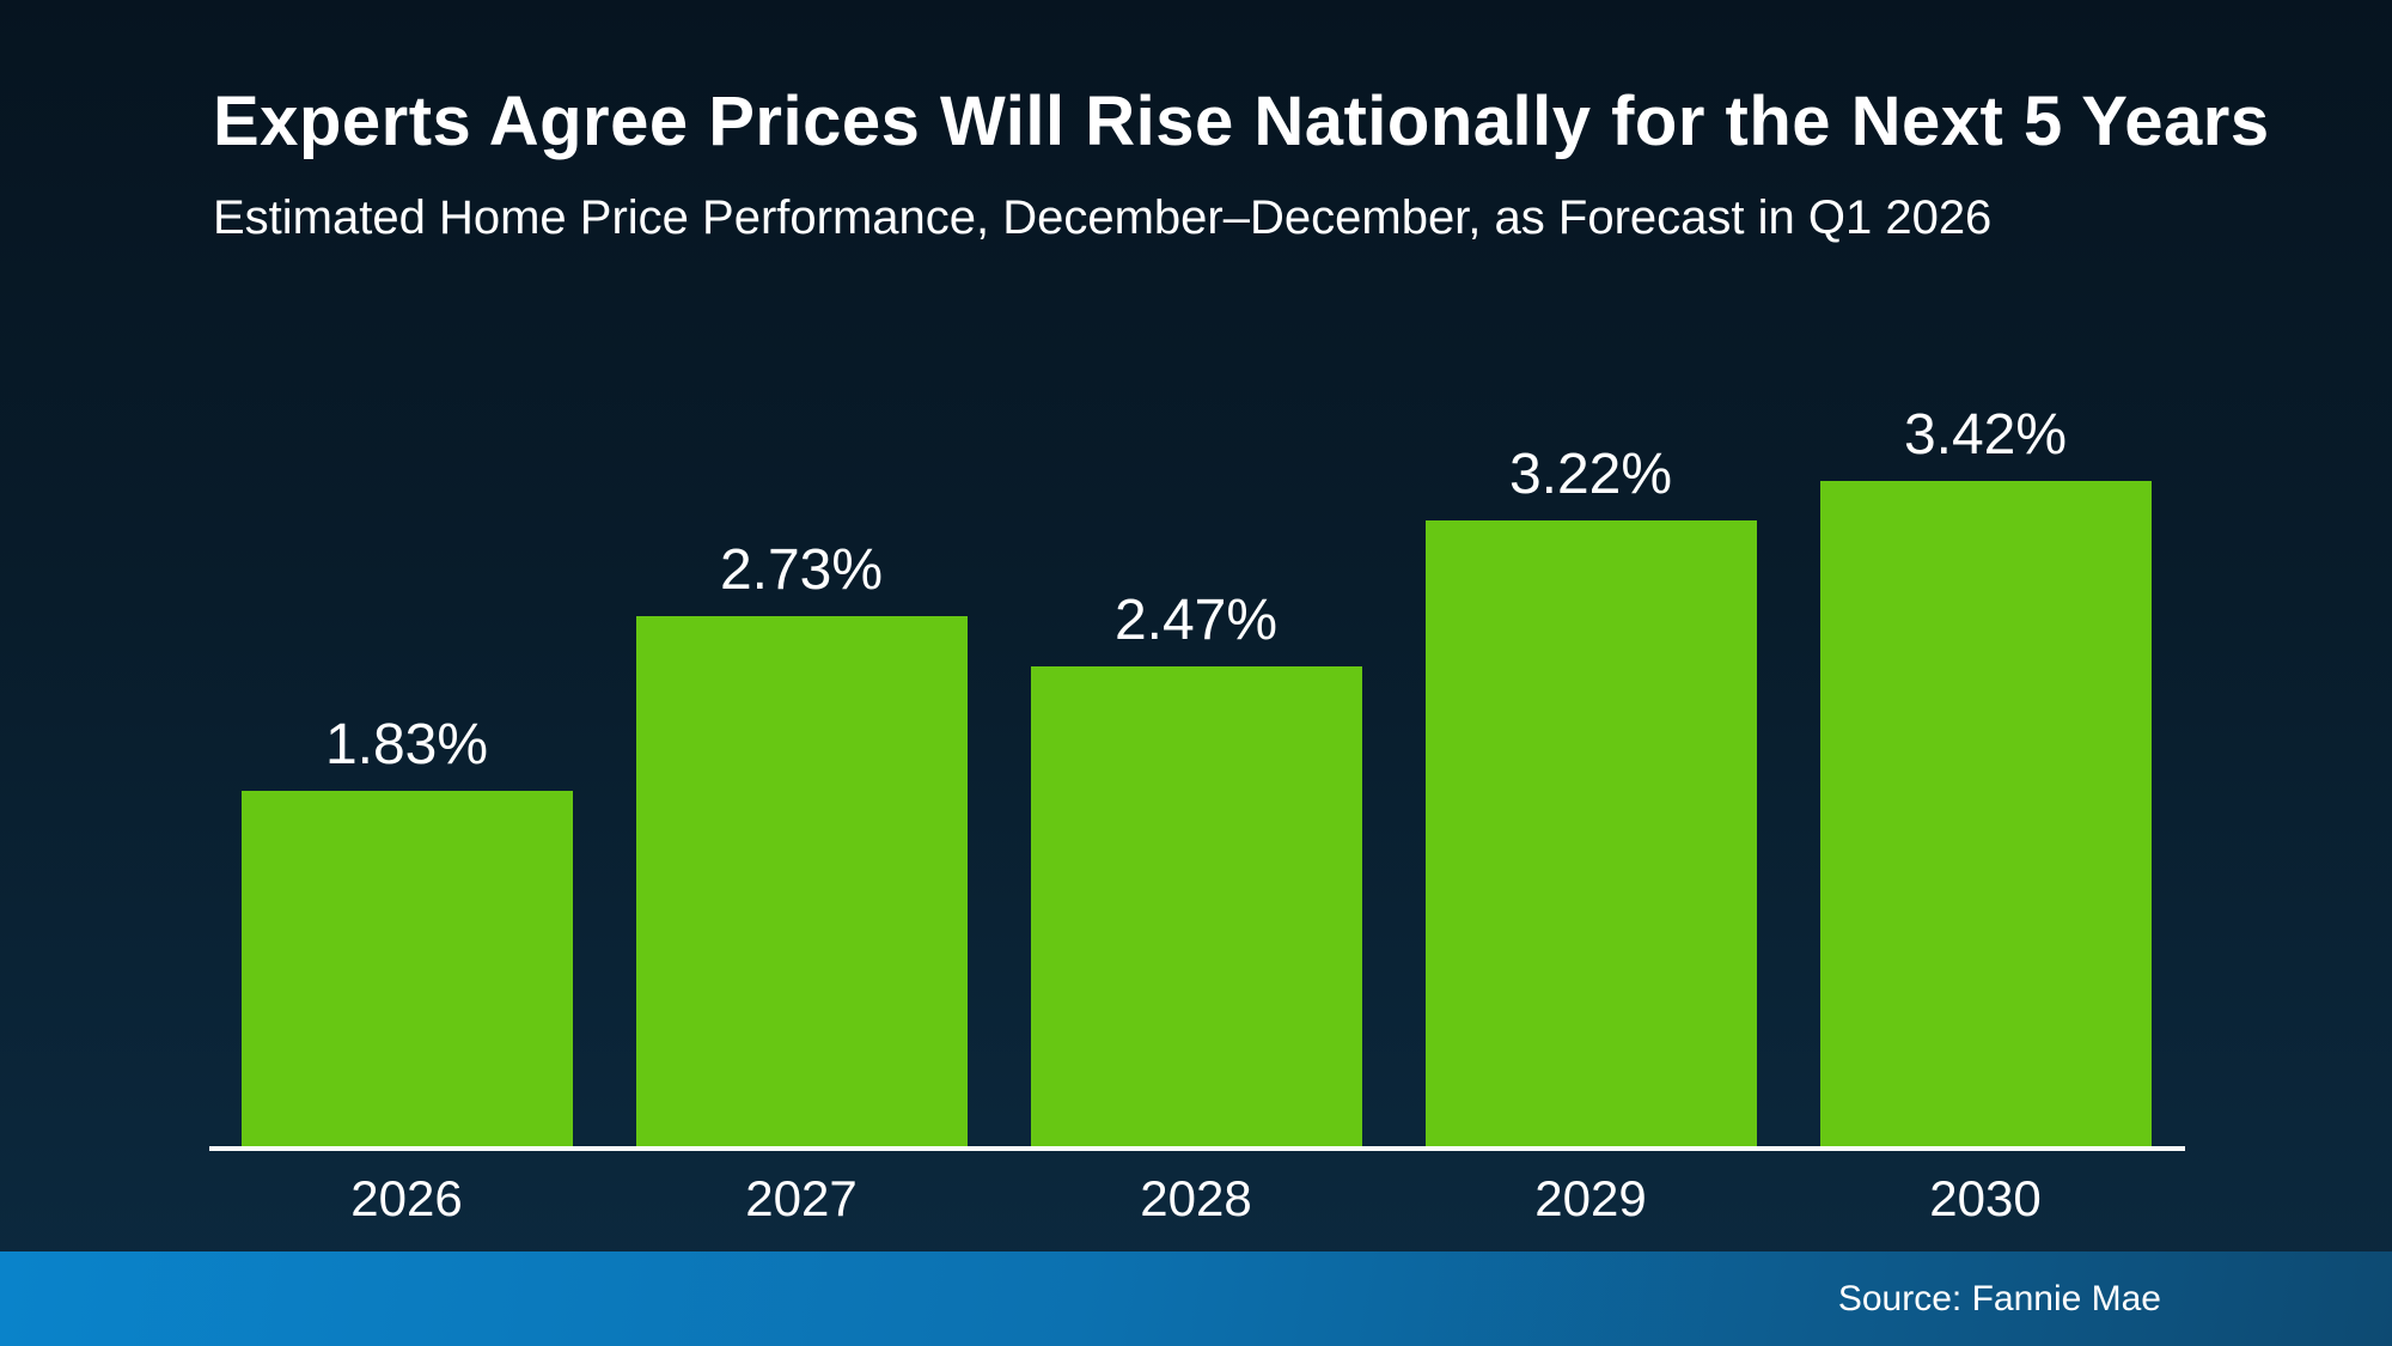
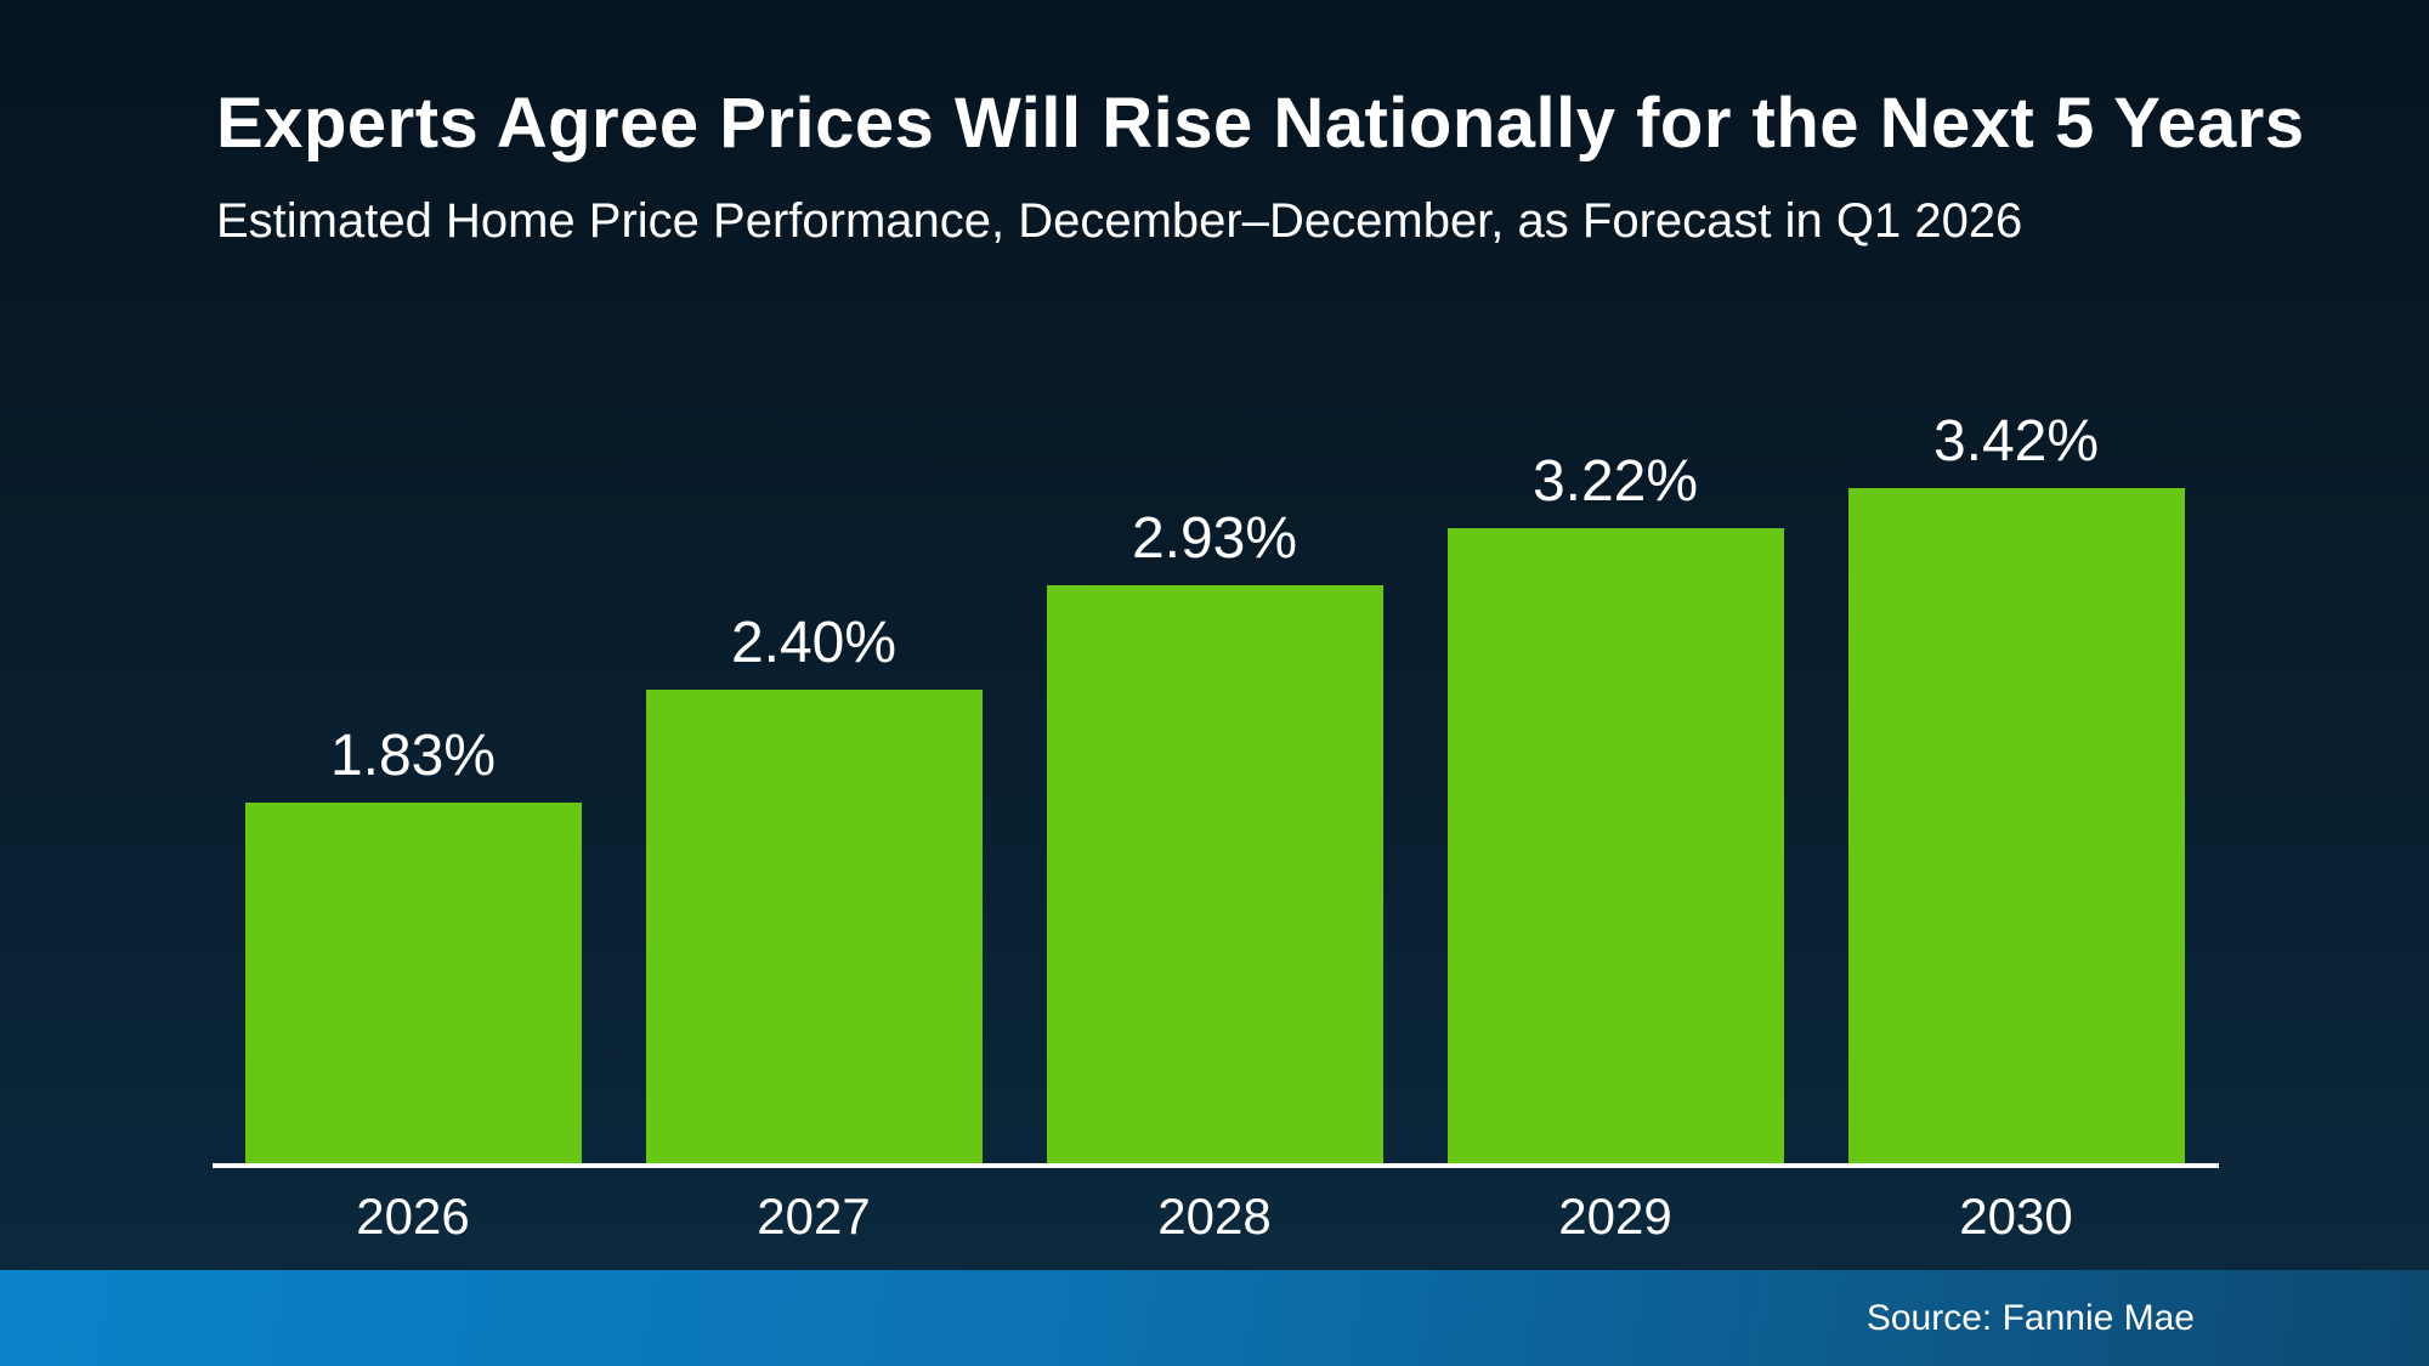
2027: 2.73% -> 2.40%
2028: 2.47% -> 2.93%
